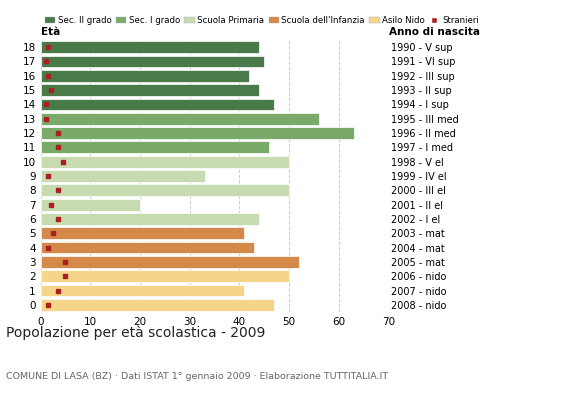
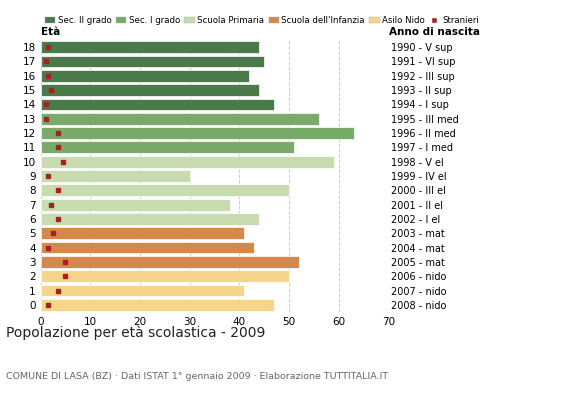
11: 46 -> 51
10: 50 -> 59
9: 33 -> 30
7: 20 -> 38
